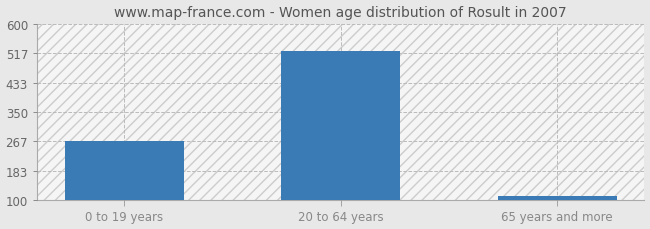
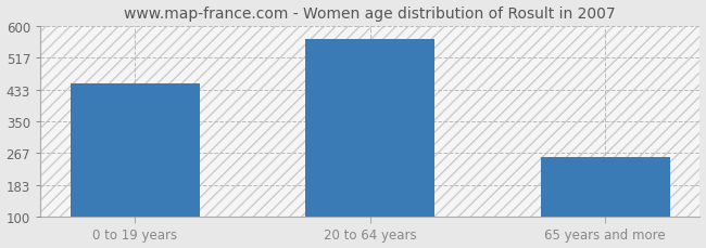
0 to 19 years: 267 -> 450
20 to 64 years: 522 -> 565
65 years and more: 112 -> 255
